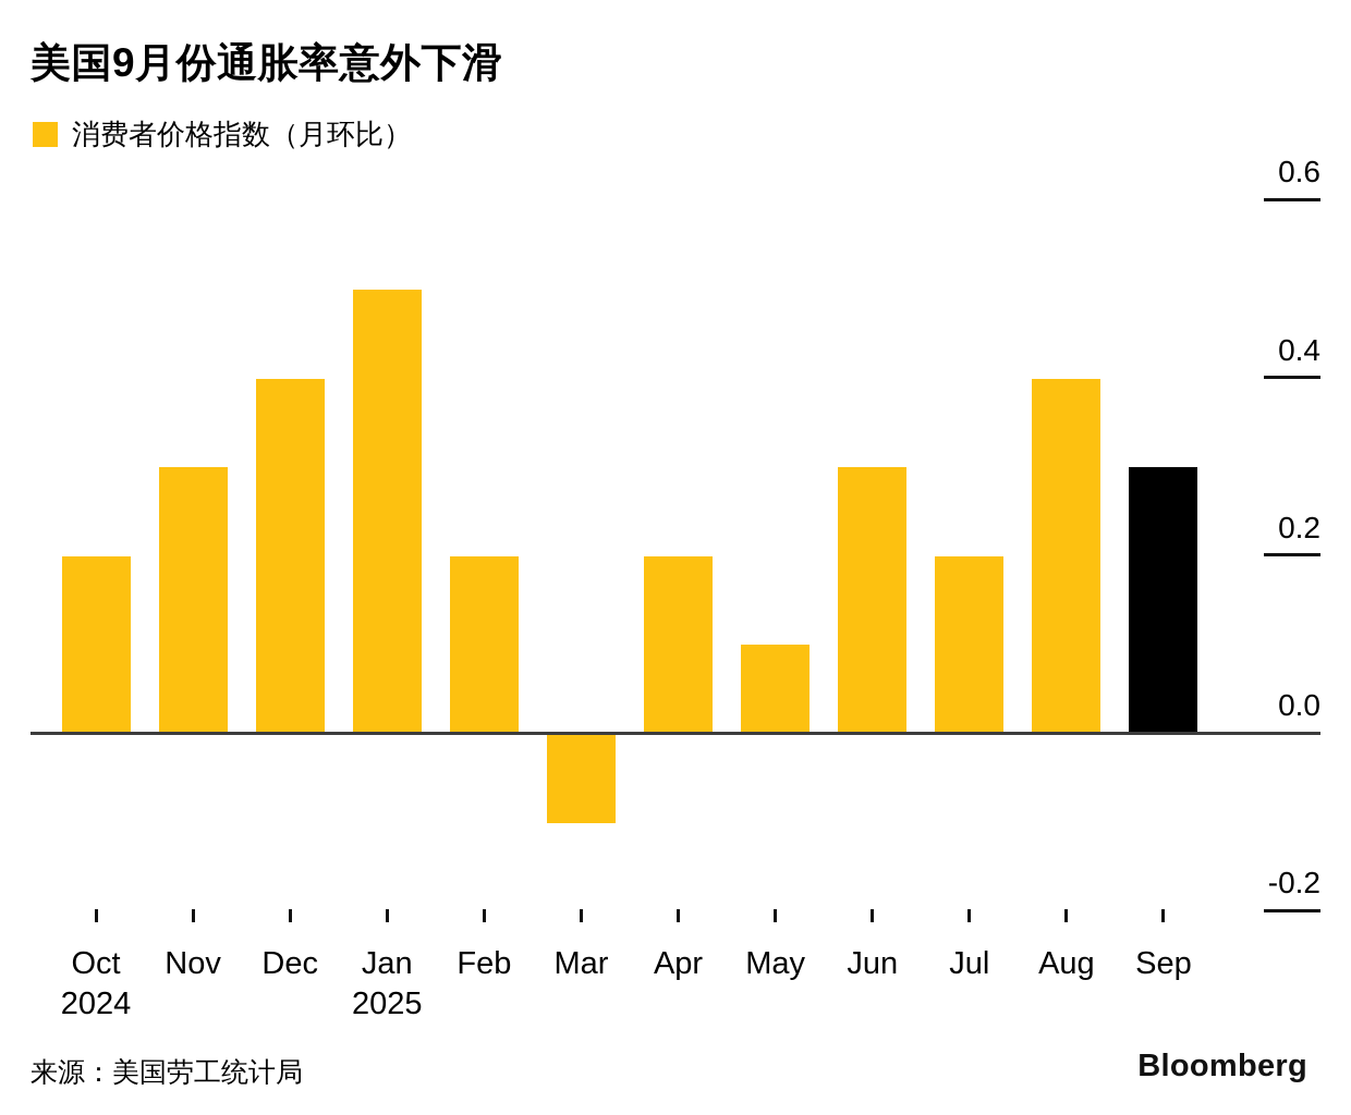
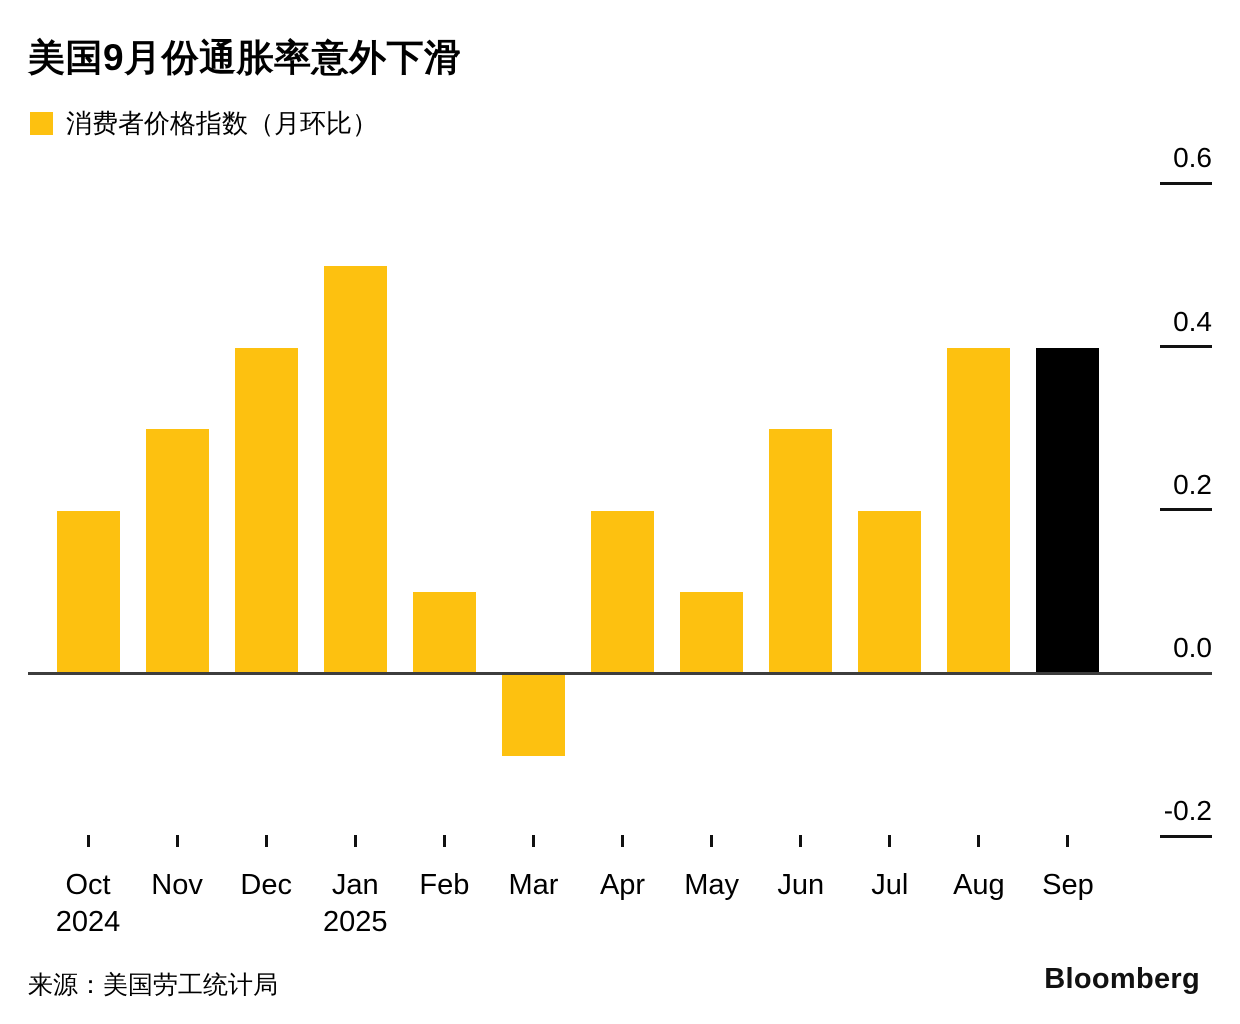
Feb: 0.2 -> 0.1
Sep: 0.3 -> 0.4
